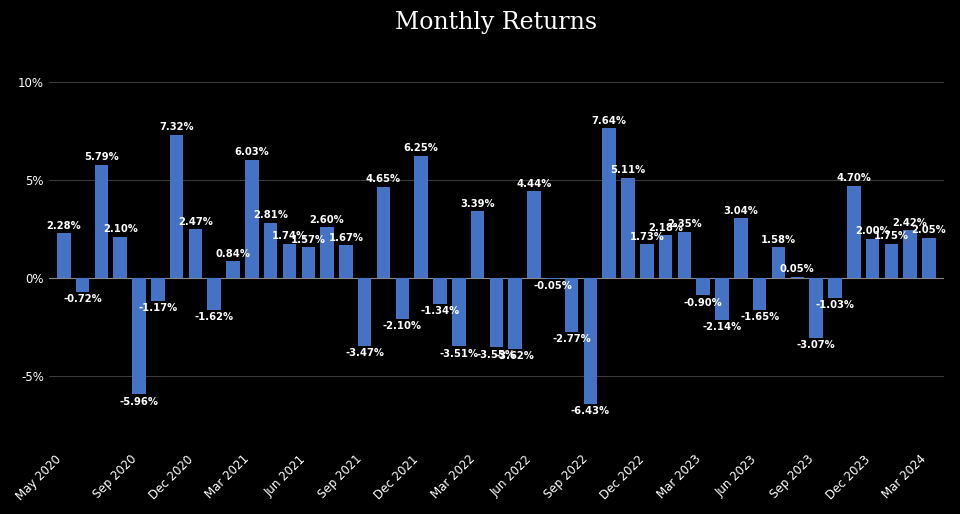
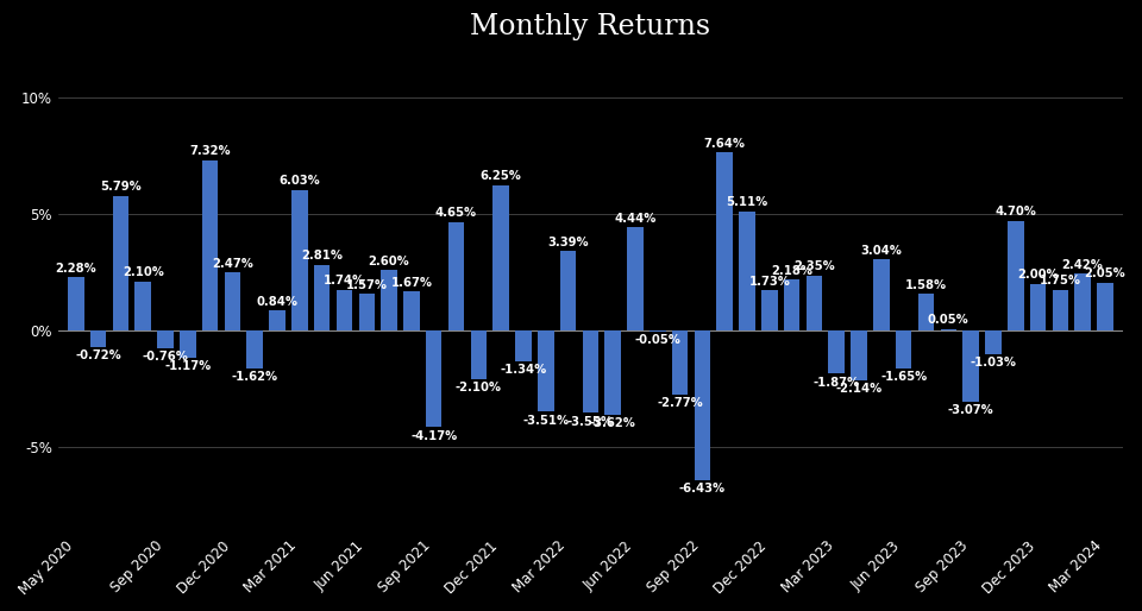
Sep 2020: -5.96% -> -0.76%
Sep 2021: -3.47% -> -4.17%
Mar 2023: -0.9% -> -1.9%
